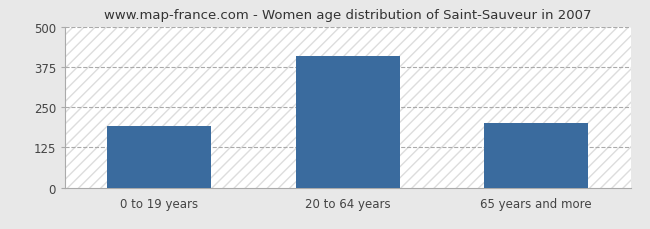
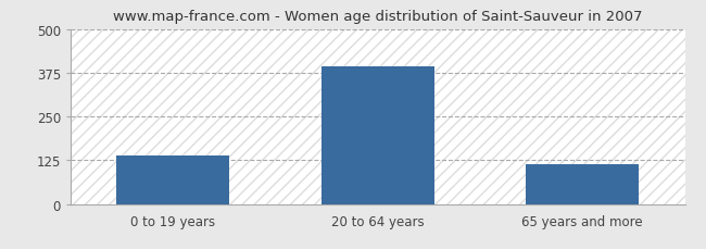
0 to 19 years: 190 -> 138
20 to 64 years: 410 -> 393
65 years and more: 200 -> 113
